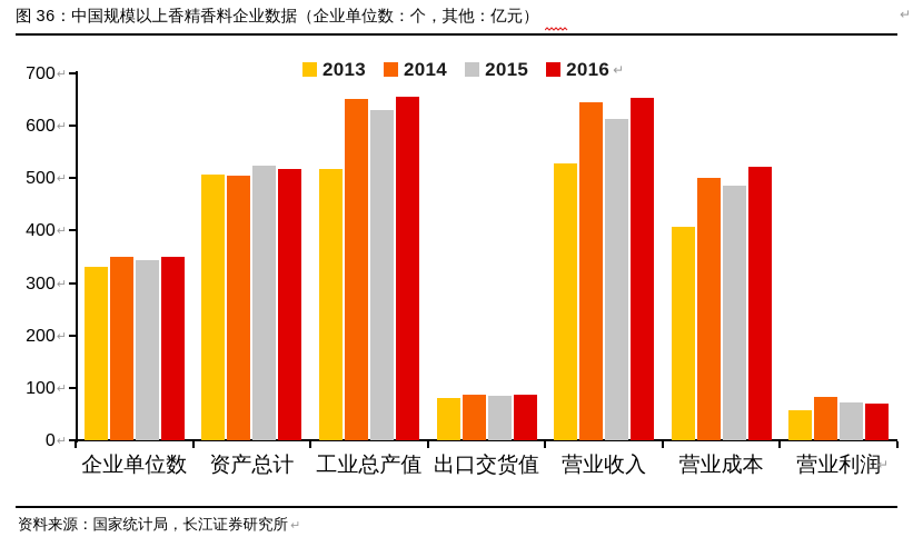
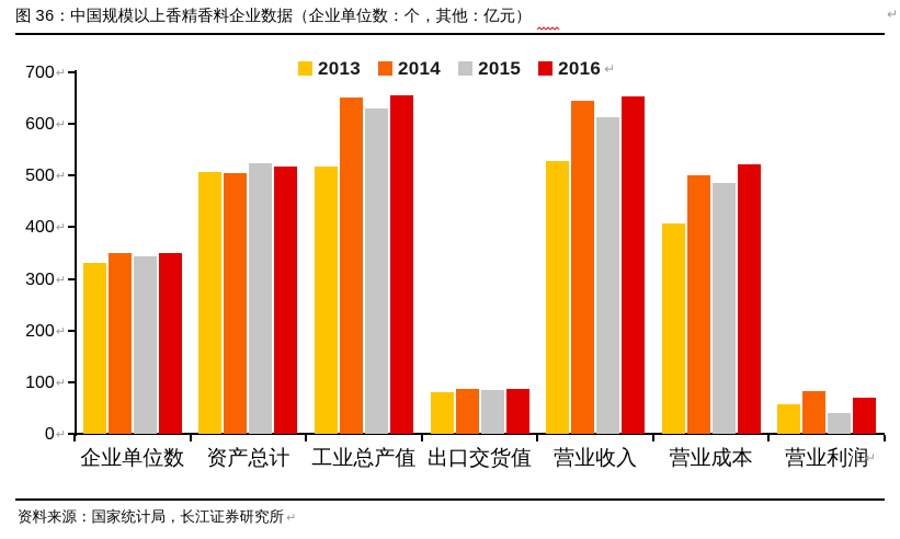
2015/营业利润: 70 -> 40
